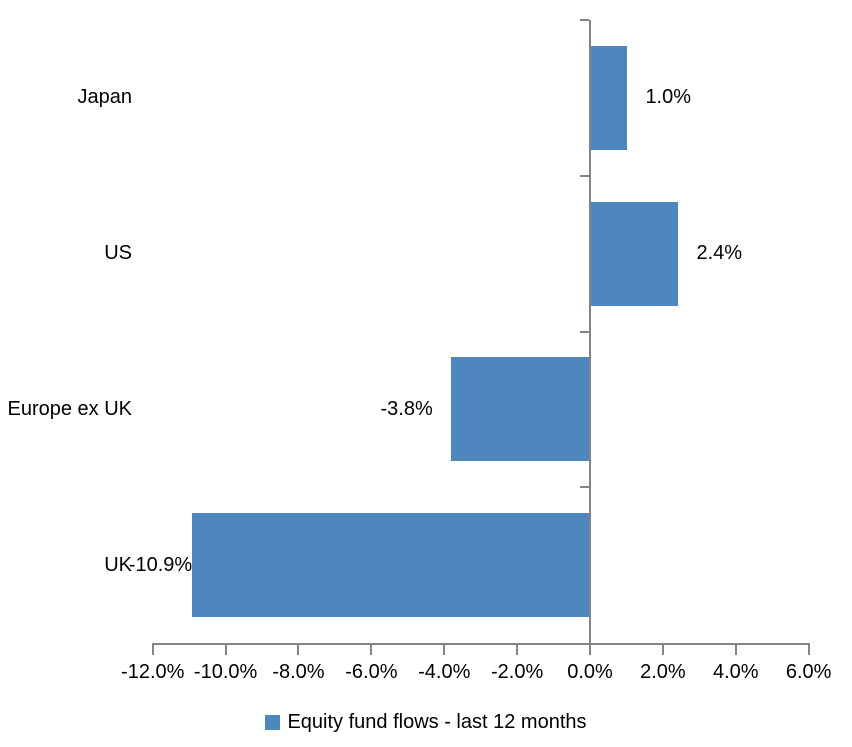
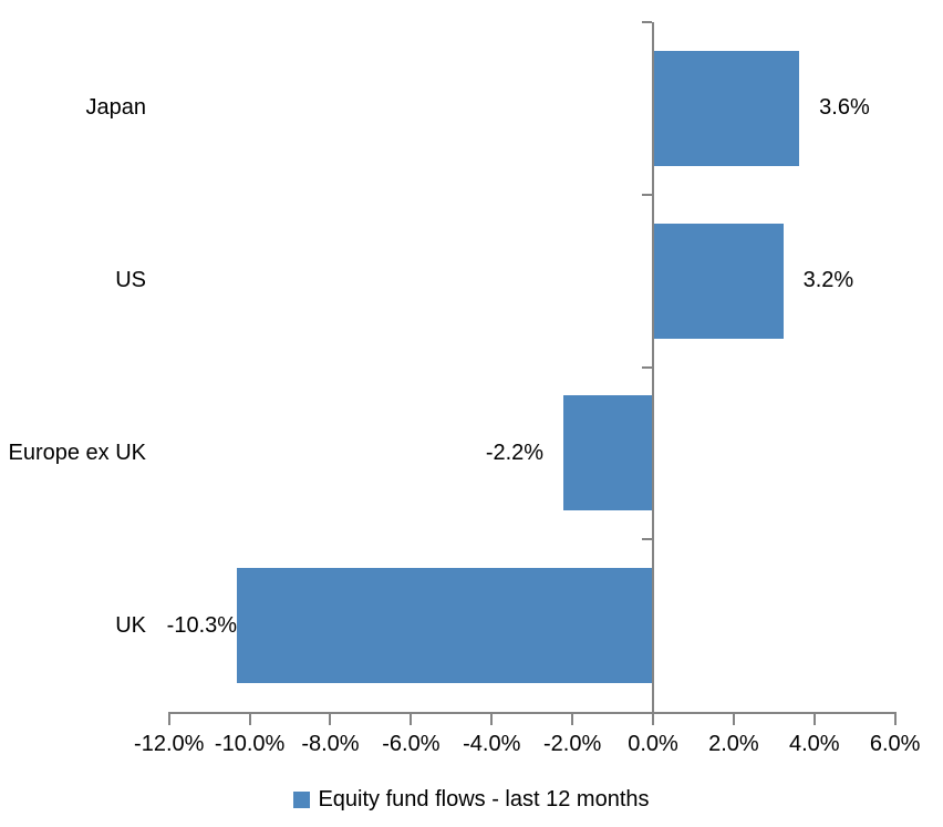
Japan: 1.0% -> 3.6%
US: 2.4% -> 3.2%
Europe ex UK: -3.8% -> -2.2%
UK: -10.9% -> -10.3%
